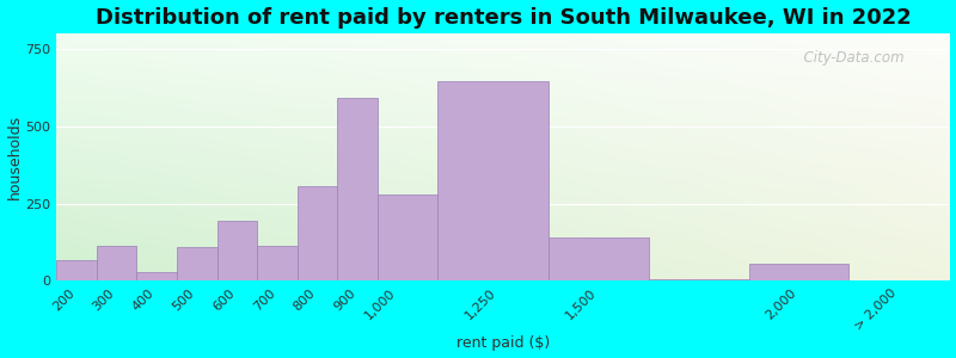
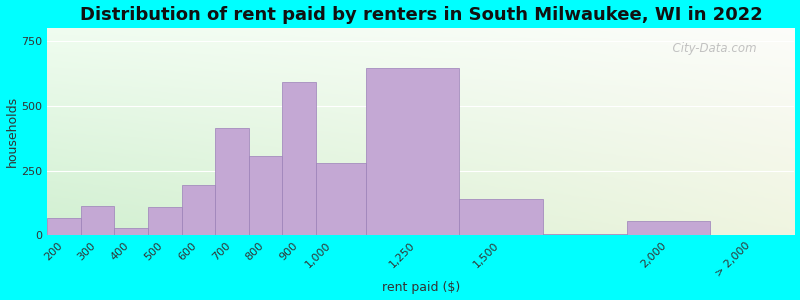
700: 115 -> 415
